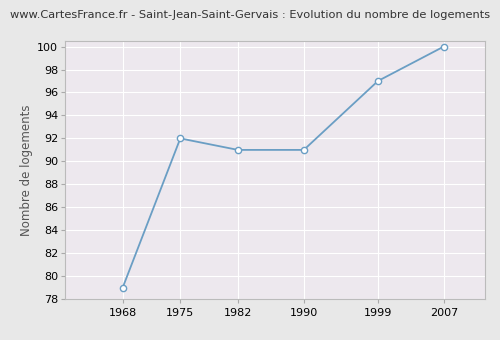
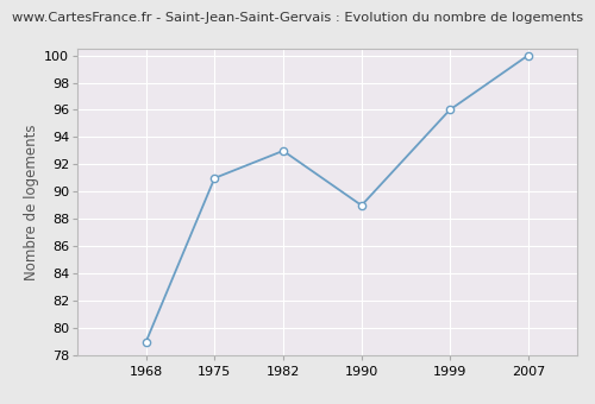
1975: 92 -> 91
1982: 91 -> 93
1990: 91 -> 89
1999: 97 -> 96
